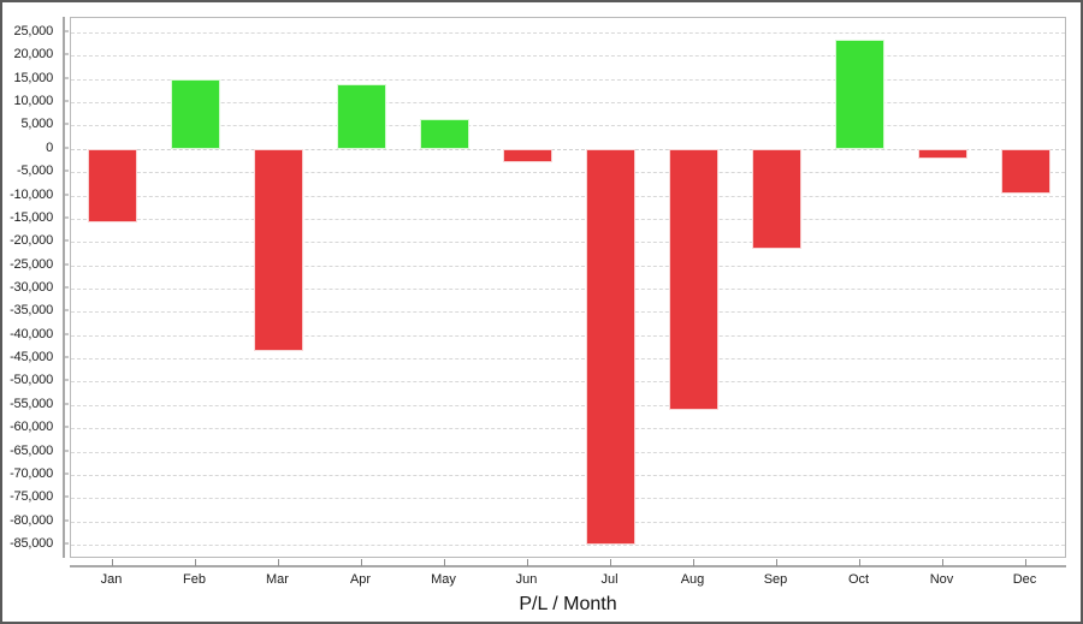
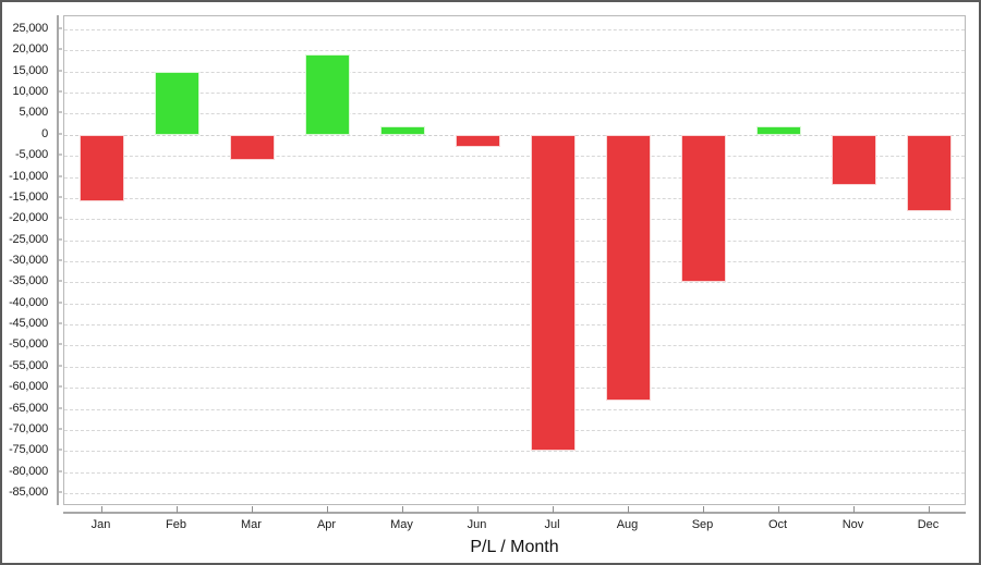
Mar: -44000 -> -6000
Apr: 14000 -> 19000
May: 6000 -> 2000
Jul: -85000 -> -75000
Aug: -56000 -> -63000
Sep: -22000 -> -35000
Oct: 24000 -> 2000
Nov: -2000 -> -12000
Dec: -10000 -> -18000
